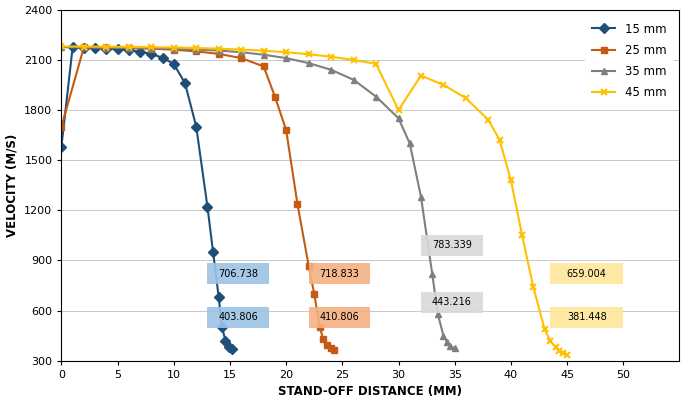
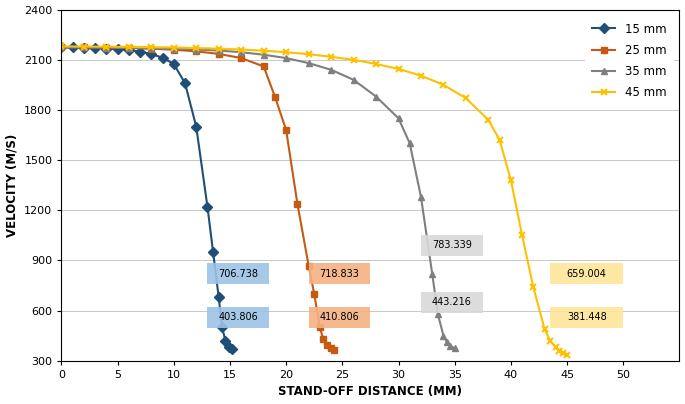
15 mm/0: 1580 -> 2180
25 mm/0: 1700 -> 2180
45 mm/30: 1800 -> 2040
